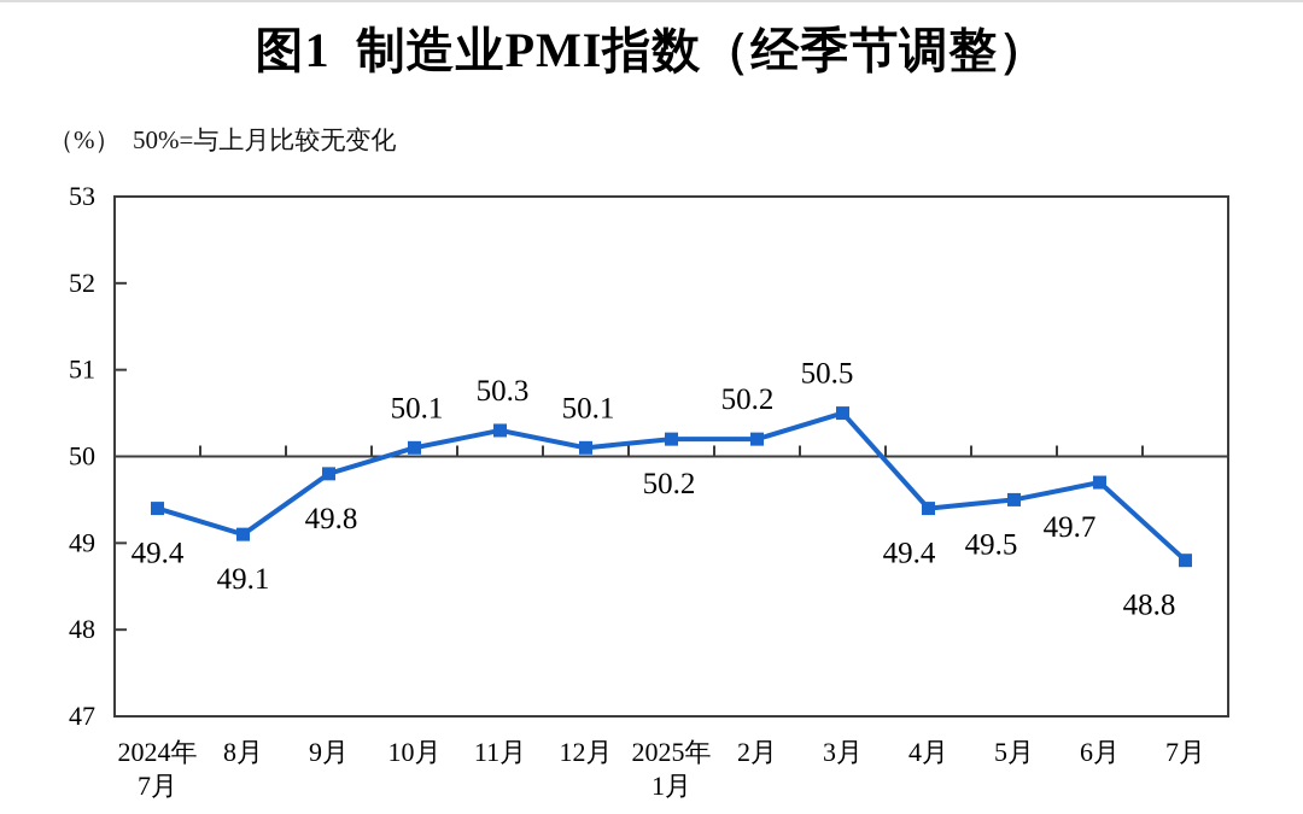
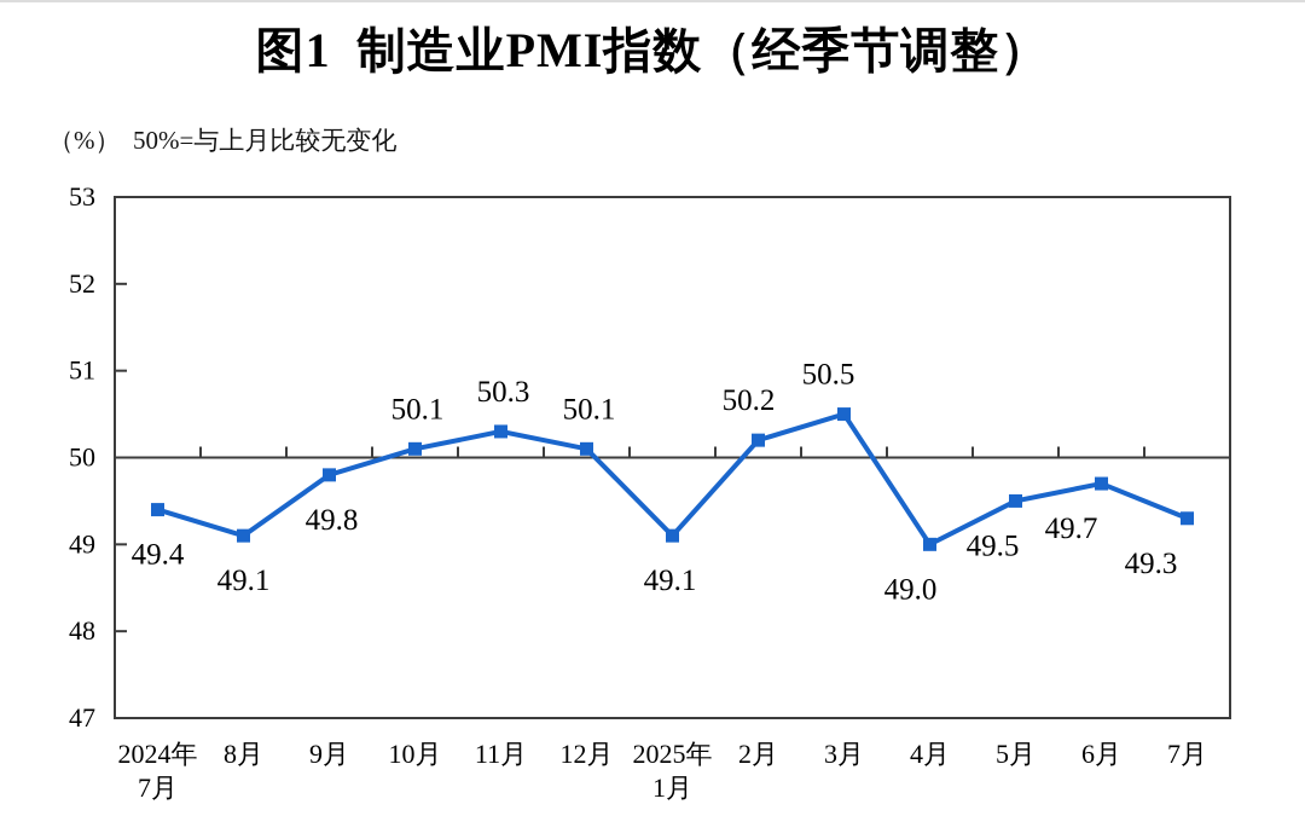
2025年1月: 50.2 -> 49.1
4月: 49.4 -> 49.0
7月: 48.8 -> 49.3
